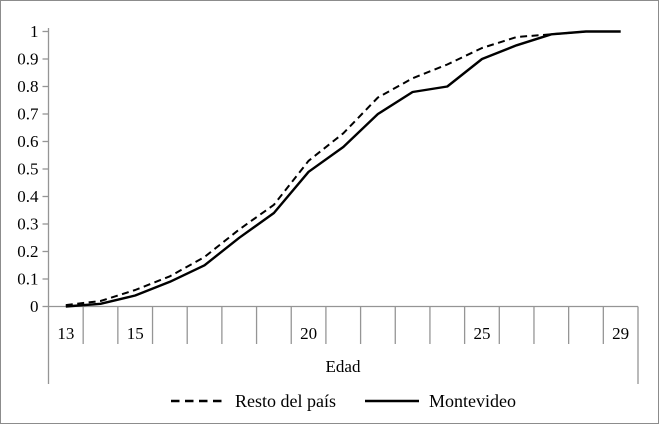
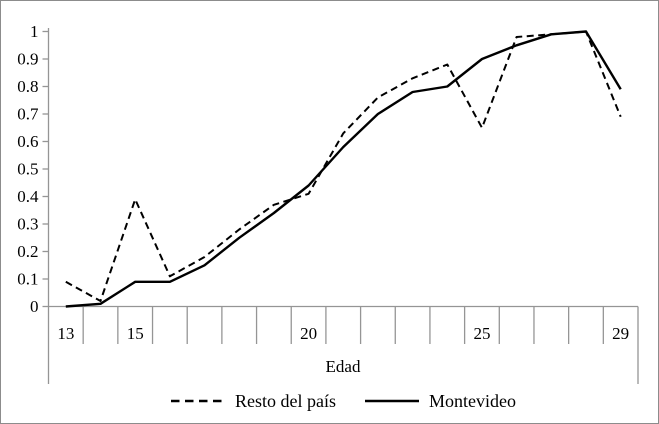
Resto del país/13: 0.01 -> 0.09
Resto del país/15: 0.06 -> 0.39
Montevideo/15: 0.04 -> 0.09
Resto del país/20: 0.53 -> 0.41
Montevideo/20: 0.49 -> 0.44
Resto del país/25: 0.94 -> 0.65
Resto del país/29: 1.00 -> 0.69
Montevideo/29: 1.00 -> 0.79
